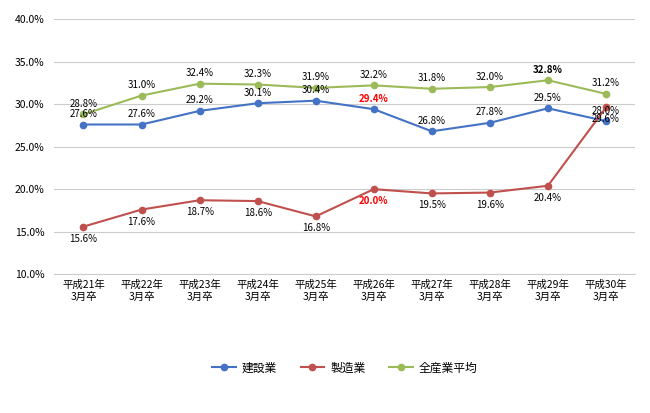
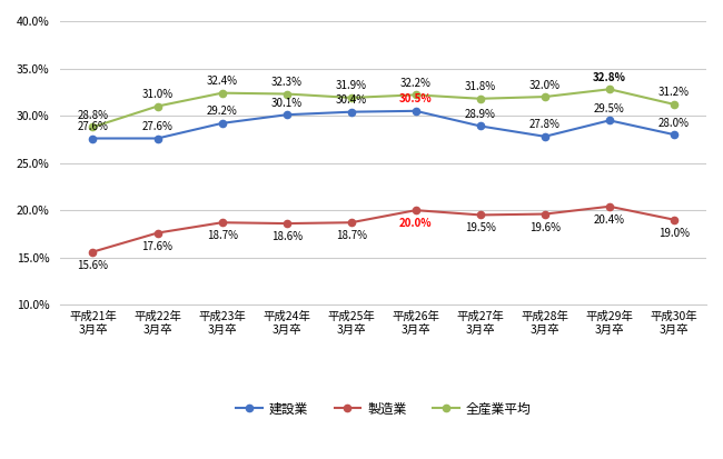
製造業/平成25年 3月卒: 16.8% -> 18.7%
建設業/平成26年 3月卒: 29.4% -> 30.5%
建設業/平成27年 3月卒: 26.8% -> 28.9%
製造業/平成30年 3月卒: 29.6% -> 19.0%
